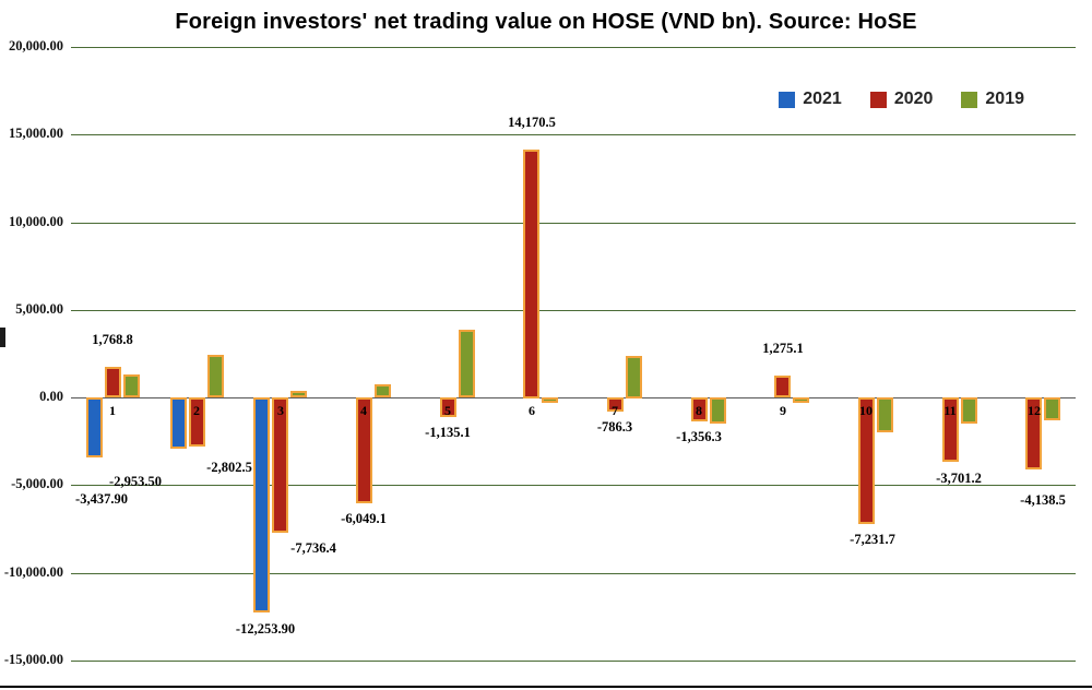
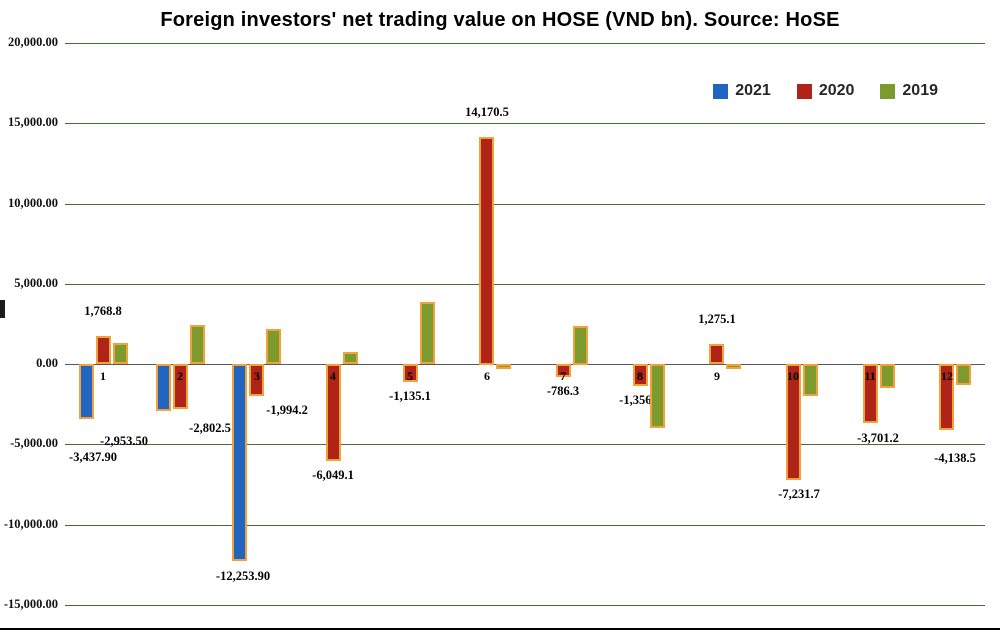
2020/3: -7,736.4 -> -1,994.2
2019/3: 400 -> 2200
2019/8: -1500 -> -4000
